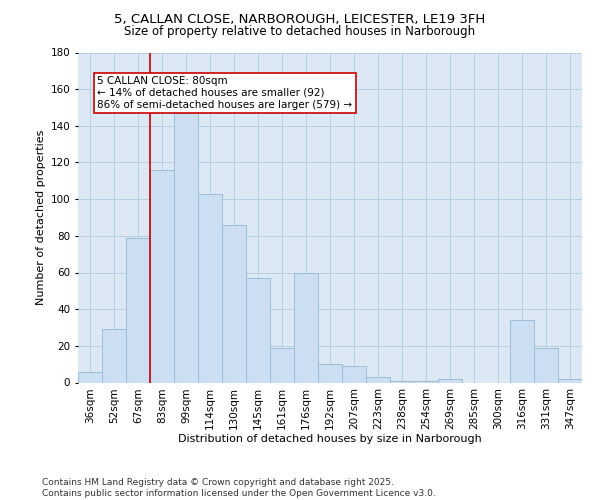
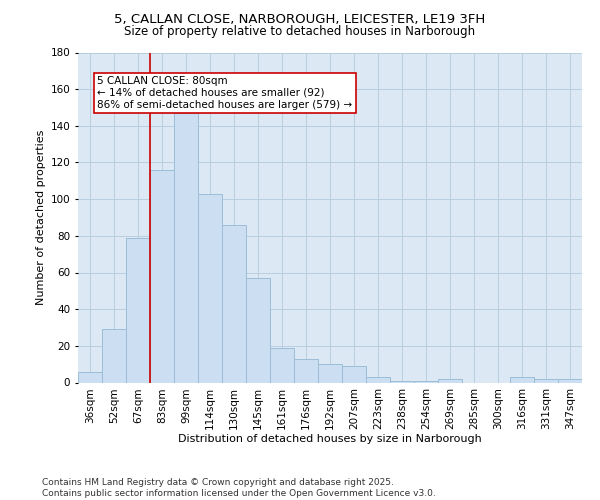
176sqm: 60 -> 13
316sqm: 34 -> 3
331sqm: 19 -> 2
